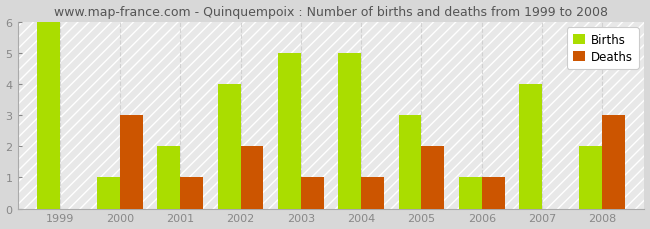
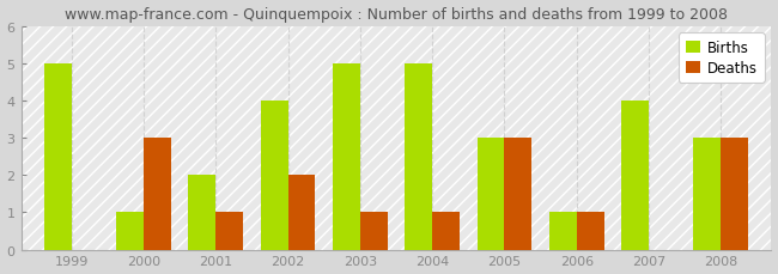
Births/1999: 6 -> 5
Deaths/2005: 2 -> 3
Births/2008: 2 -> 3
